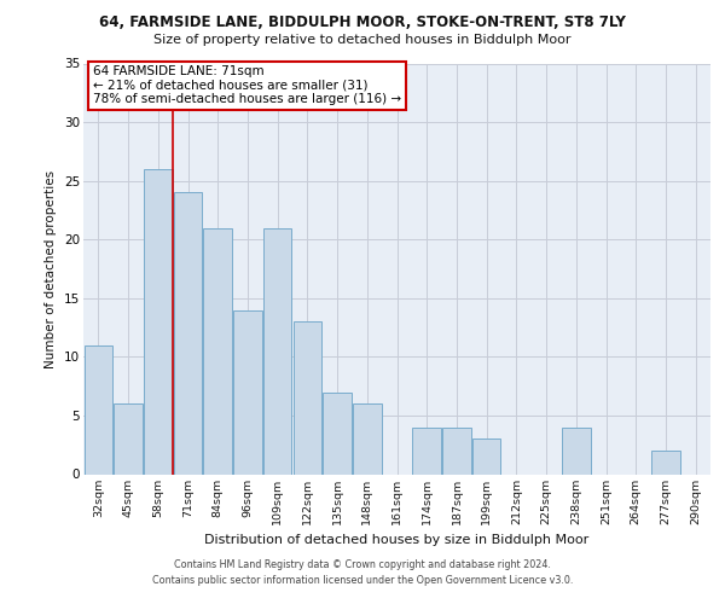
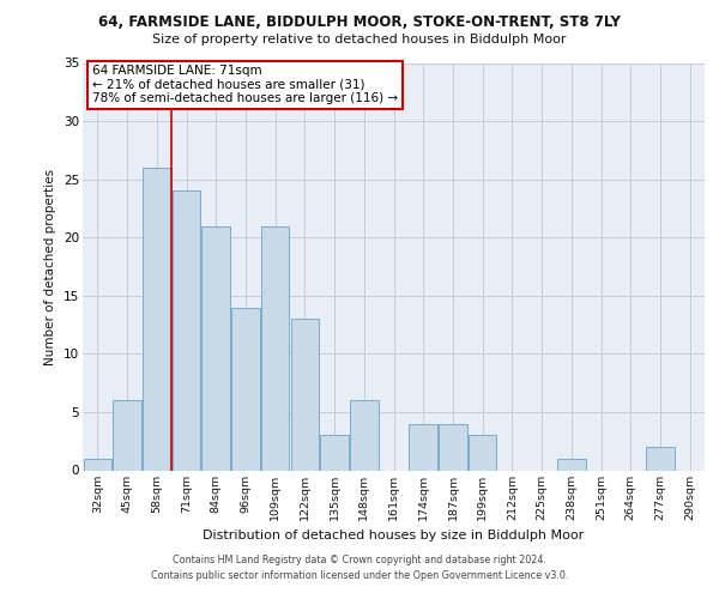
32sqm: 11 -> 1
135sqm: 7 -> 3
238sqm: 4 -> 1
